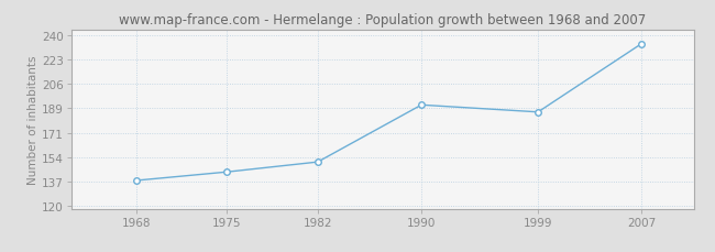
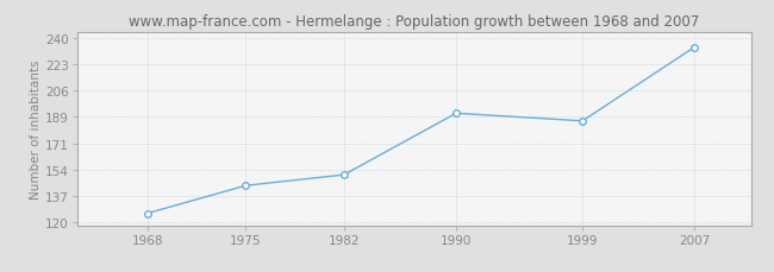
1968: 138 -> 126
